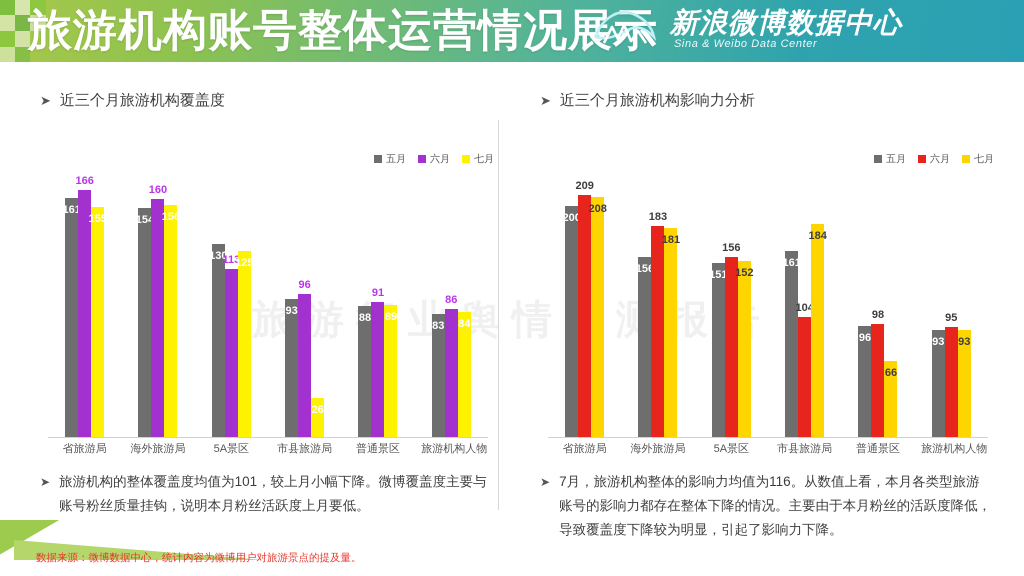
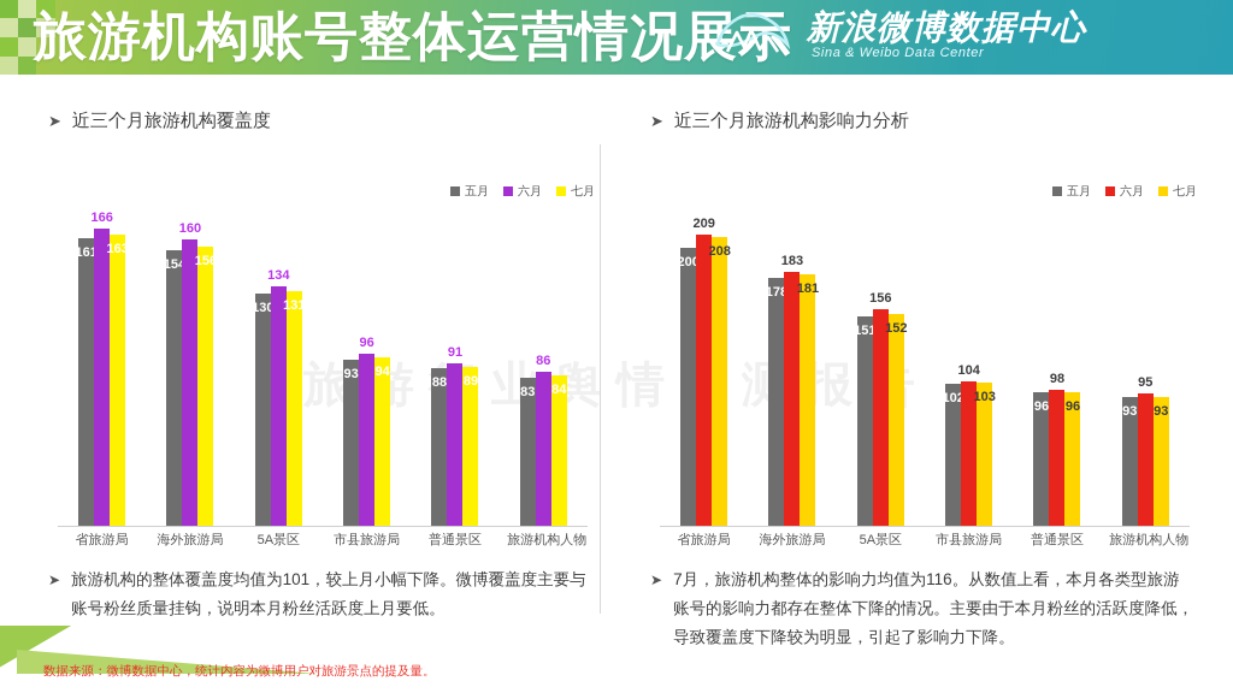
近三个月旅游机构覆盖度/七月/省旅游局: 155 -> 163
近三个月旅游机构覆盖度/六月/5A景区: 113 -> 134
近三个月旅游机构覆盖度/七月/5A景区: 125 -> 131
近三个月旅游机构覆盖度/七月/市县旅游局: 26 -> 94
近三个月旅游机构影响力分析/五月/海外旅游局: 156 -> 178
近三个月旅游机构影响力分析/五月/市县旅游局: 161 -> 102
近三个月旅游机构影响力分析/七月/市县旅游局: 184 -> 103
近三个月旅游机构影响力分析/七月/普通景区: 66 -> 96
